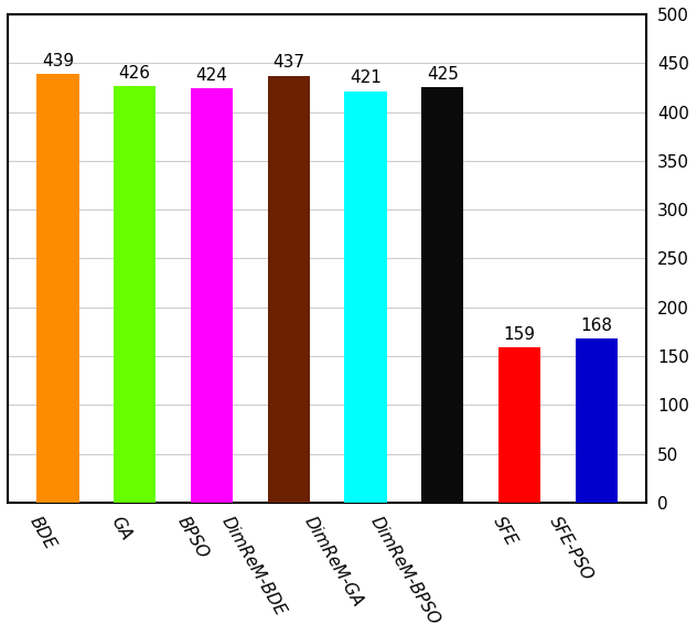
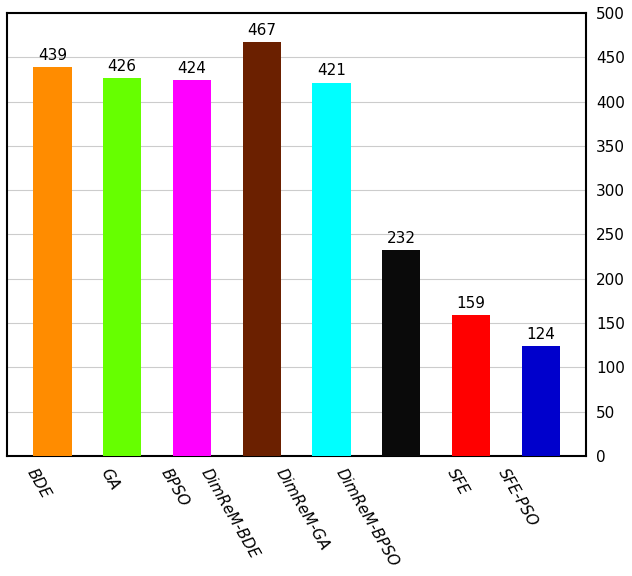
DimReM-BDE: 437 -> 467
DimReM-BPSO: 425 -> 232
SFE-PSO: 168 -> 124
